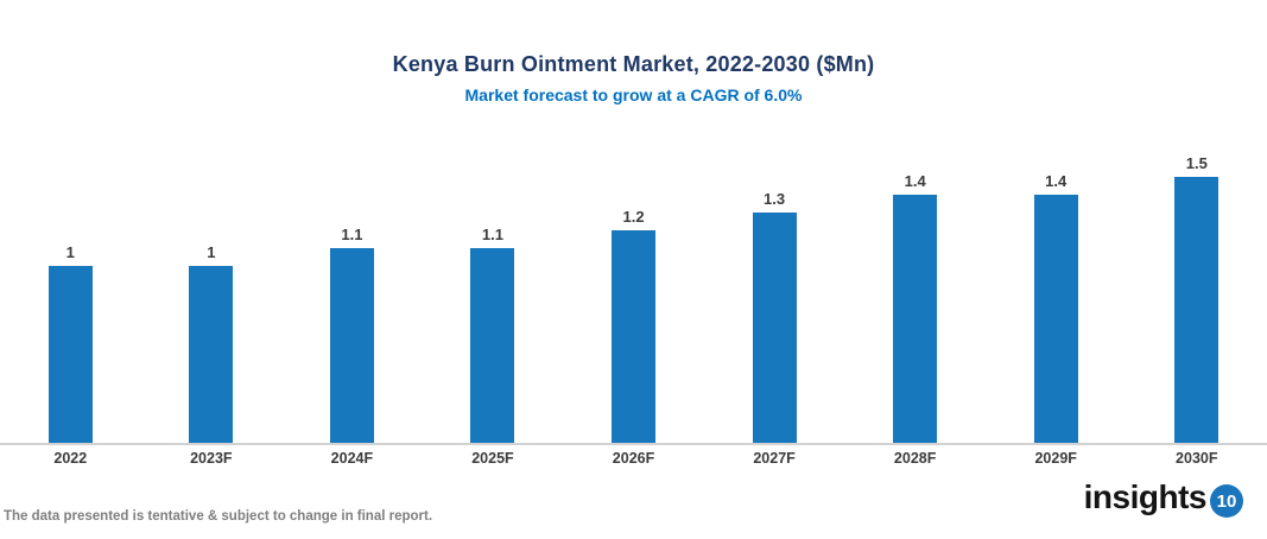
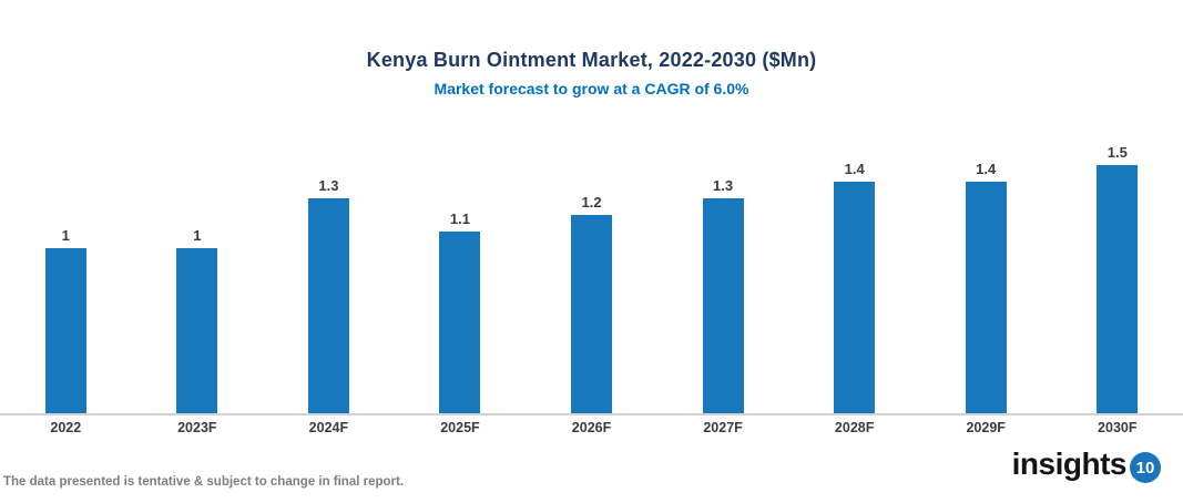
2024F: 1.1 -> 1.3
